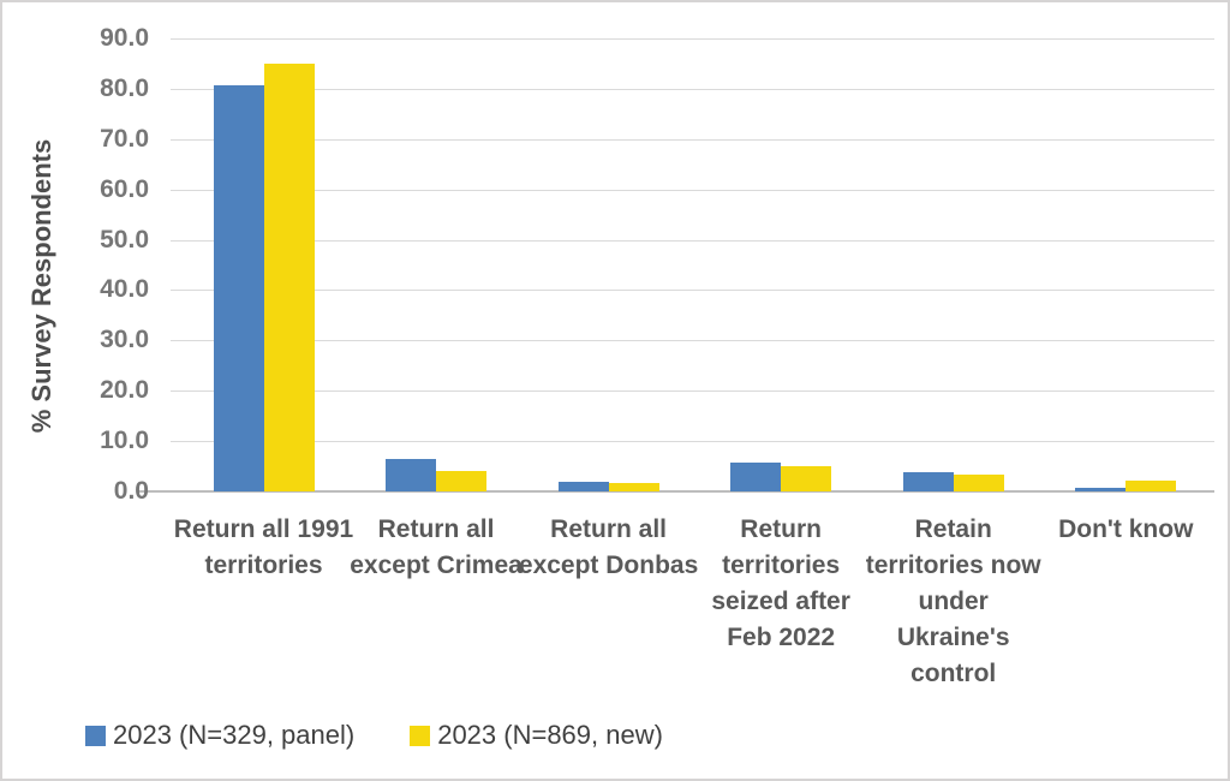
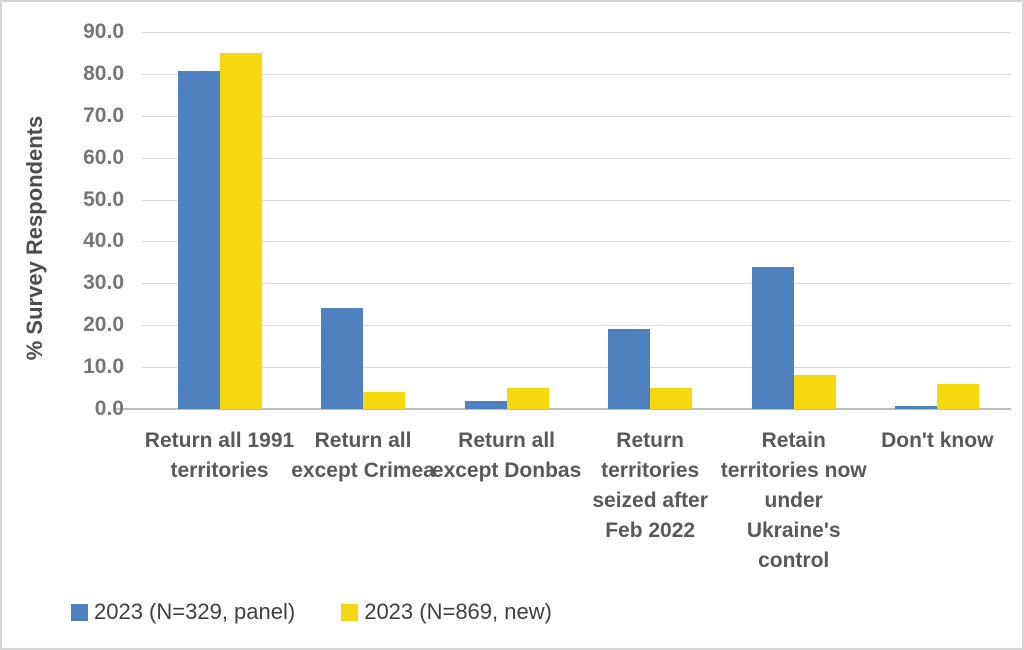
2023 (N=329, panel)/Return all except Crimea: 6 -> 24
2023 (N=869, new)/Return all except Donbas: 2 -> 5
2023 (N=329, panel)/Return territories seized after Feb 2022: 6 -> 19
2023 (N=329, panel)/Retain territories now under Ukraine's control: 4 -> 34
2023 (N=869, new)/Retain territories now under Ukraine's control: 3 -> 8
2023 (N=869, new)/Don't know: 2 -> 6
